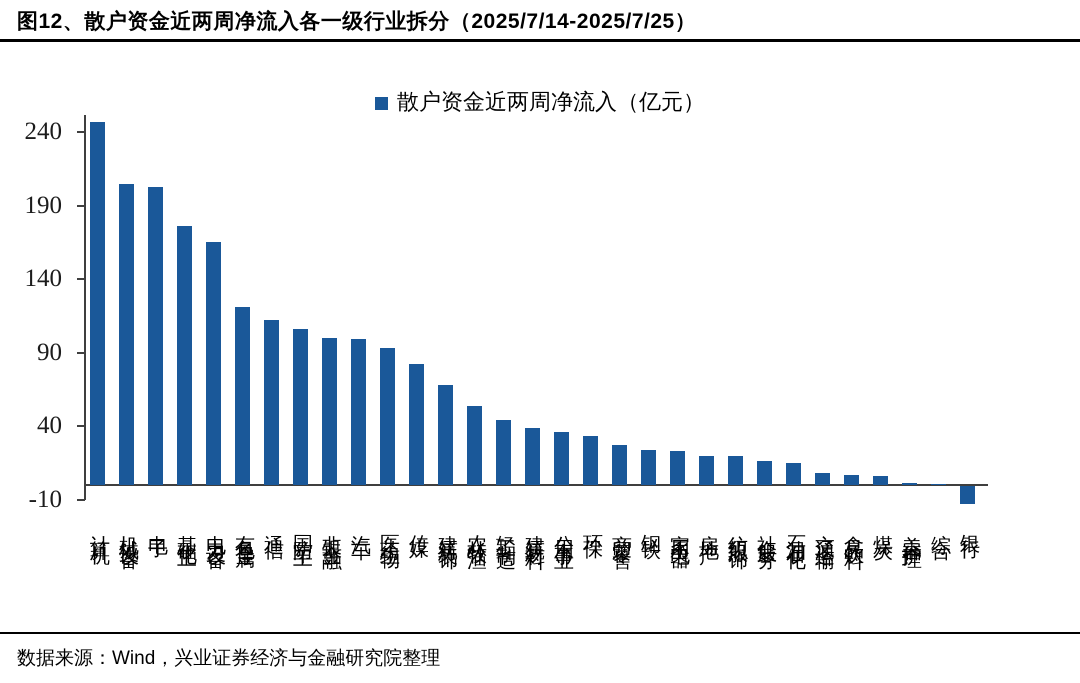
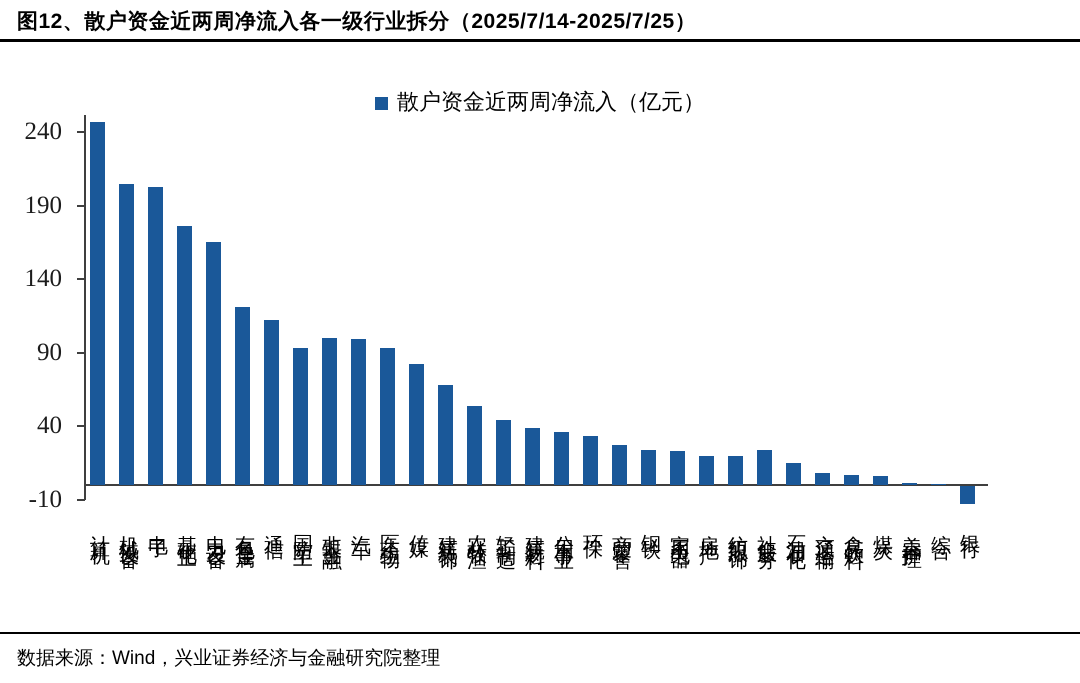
国防军工: 106 -> 93
社会服务: 16 -> 24
